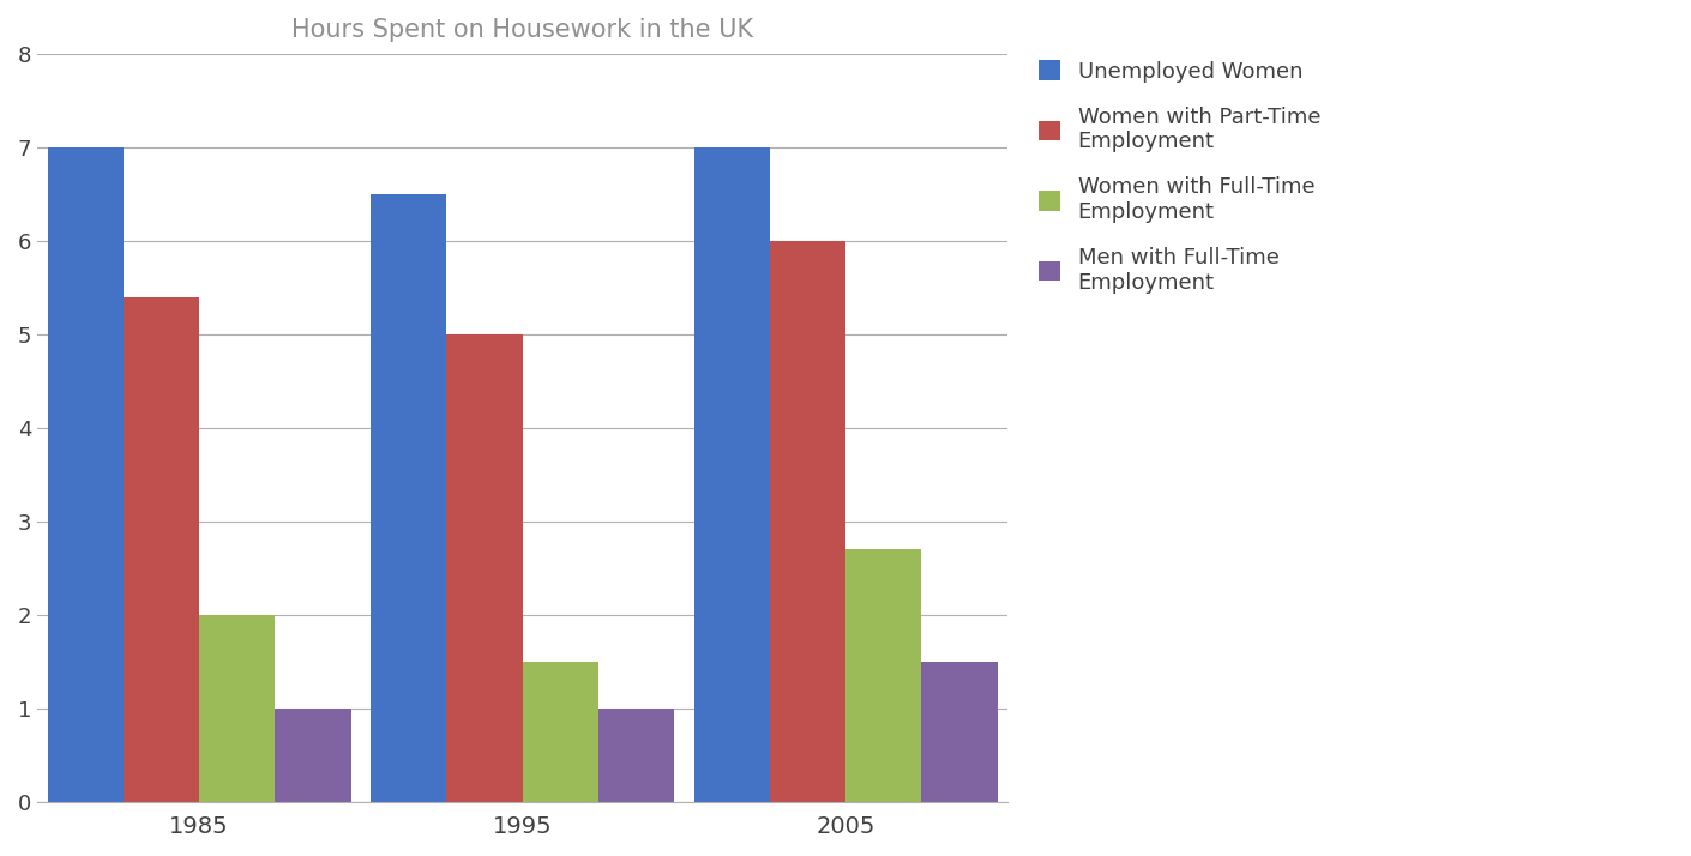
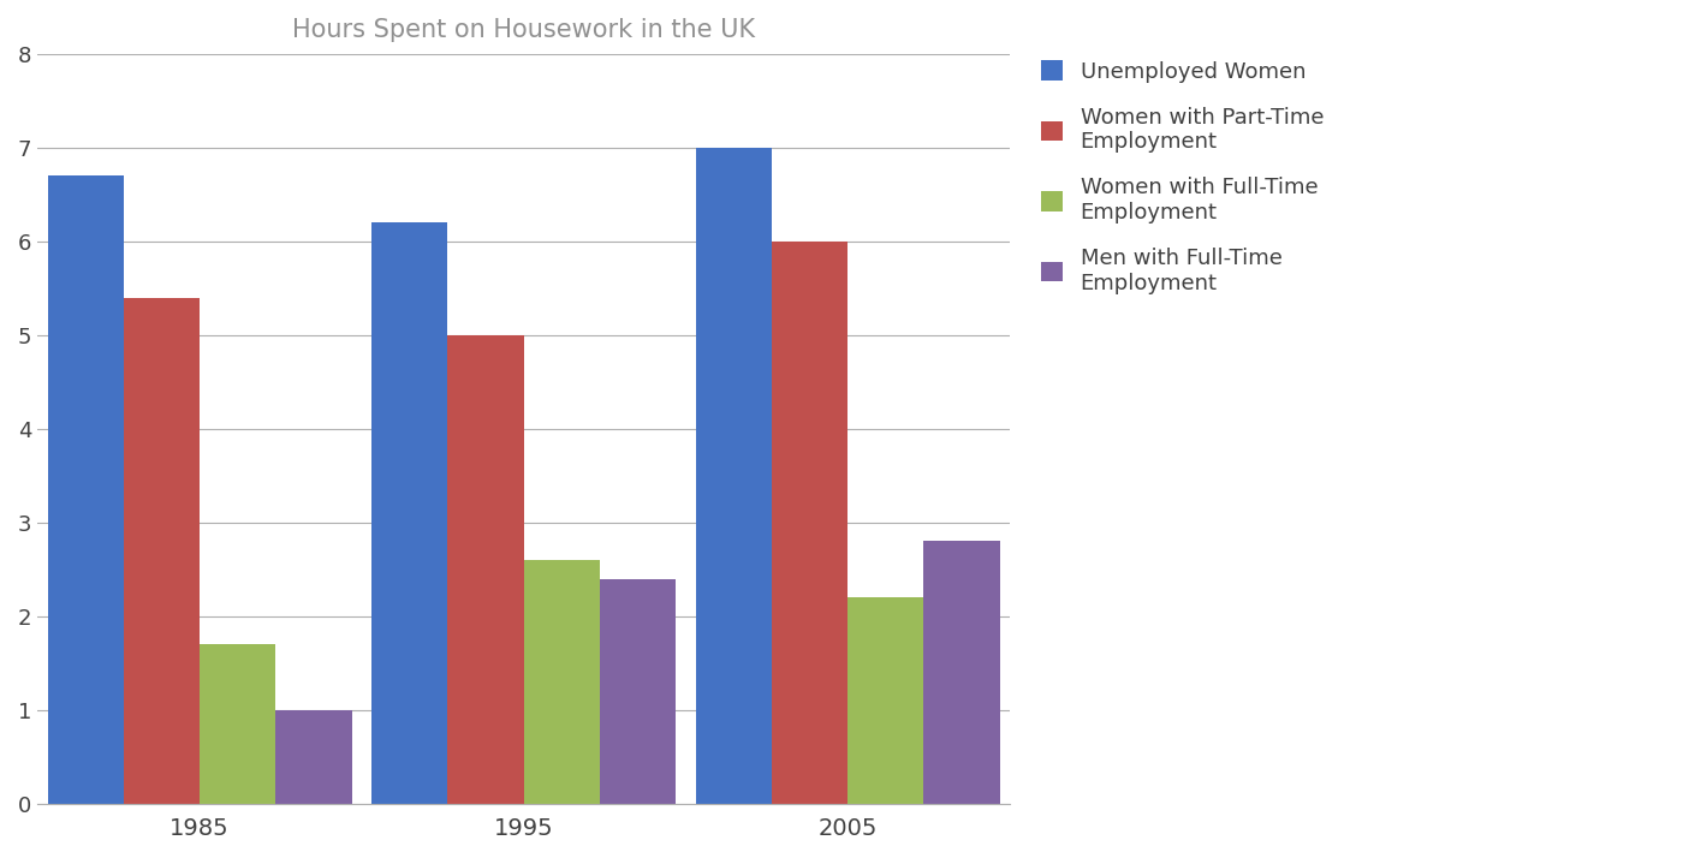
Unemployed Women/1985: 7.0 -> 6.7
Women with Full-Time Employment/1985: 2.0 -> 1.7
Unemployed Women/1995: 6.5 -> 6.2
Women with Full-Time Employment/1995: 1.5 -> 2.6
Men with Full-Time Employment/1995: 1.0 -> 2.4
Women with Full-Time Employment/2005: 2.7 -> 2.2
Men with Full-Time Employment/2005: 1.5 -> 2.8
